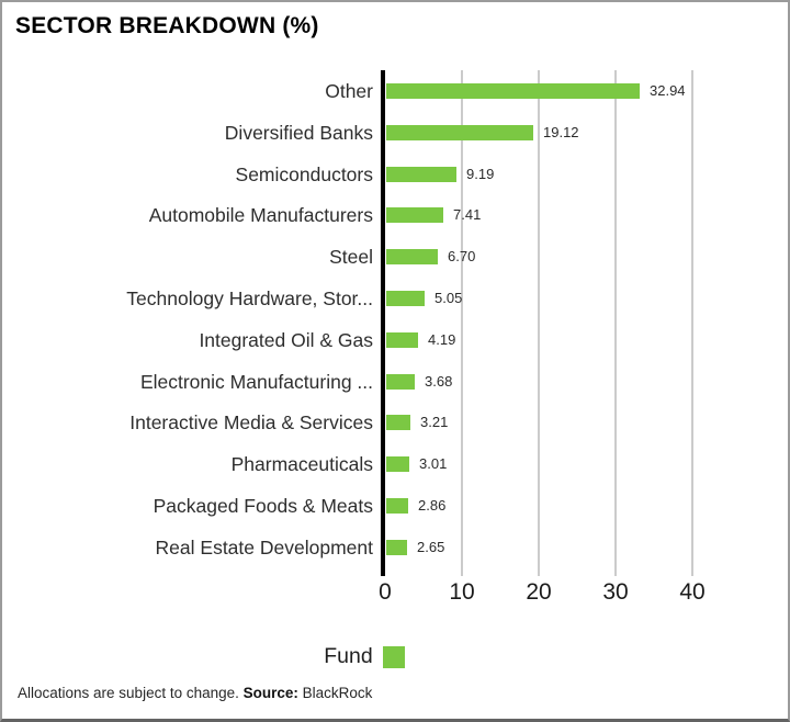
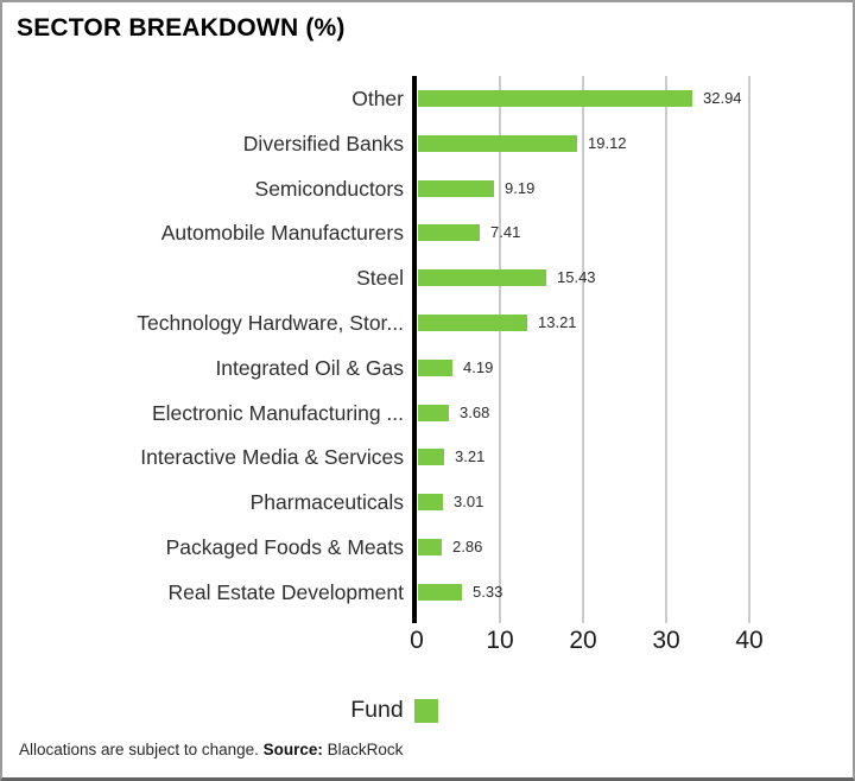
Steel: 6.70 -> 15.43
Technology Hardware, Stor...: 5.05 -> 13.21
Real Estate Development: 2.65 -> 5.33
